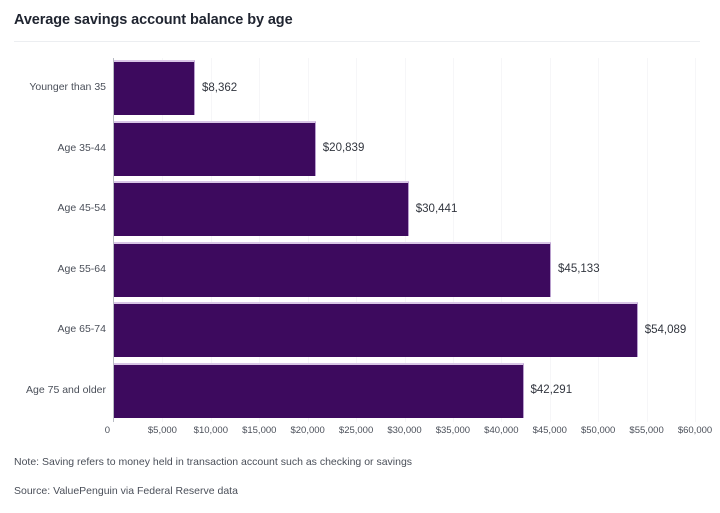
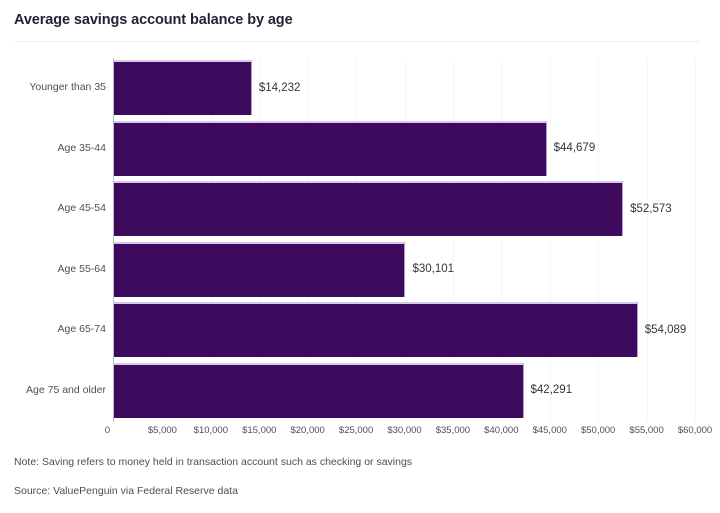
Younger than 35: $8,362 -> $14,232
Age 35-44: $20,839 -> $44,679
Age 45-54: $30,441 -> $52,573
Age 55-64: $45,133 -> $30,101
